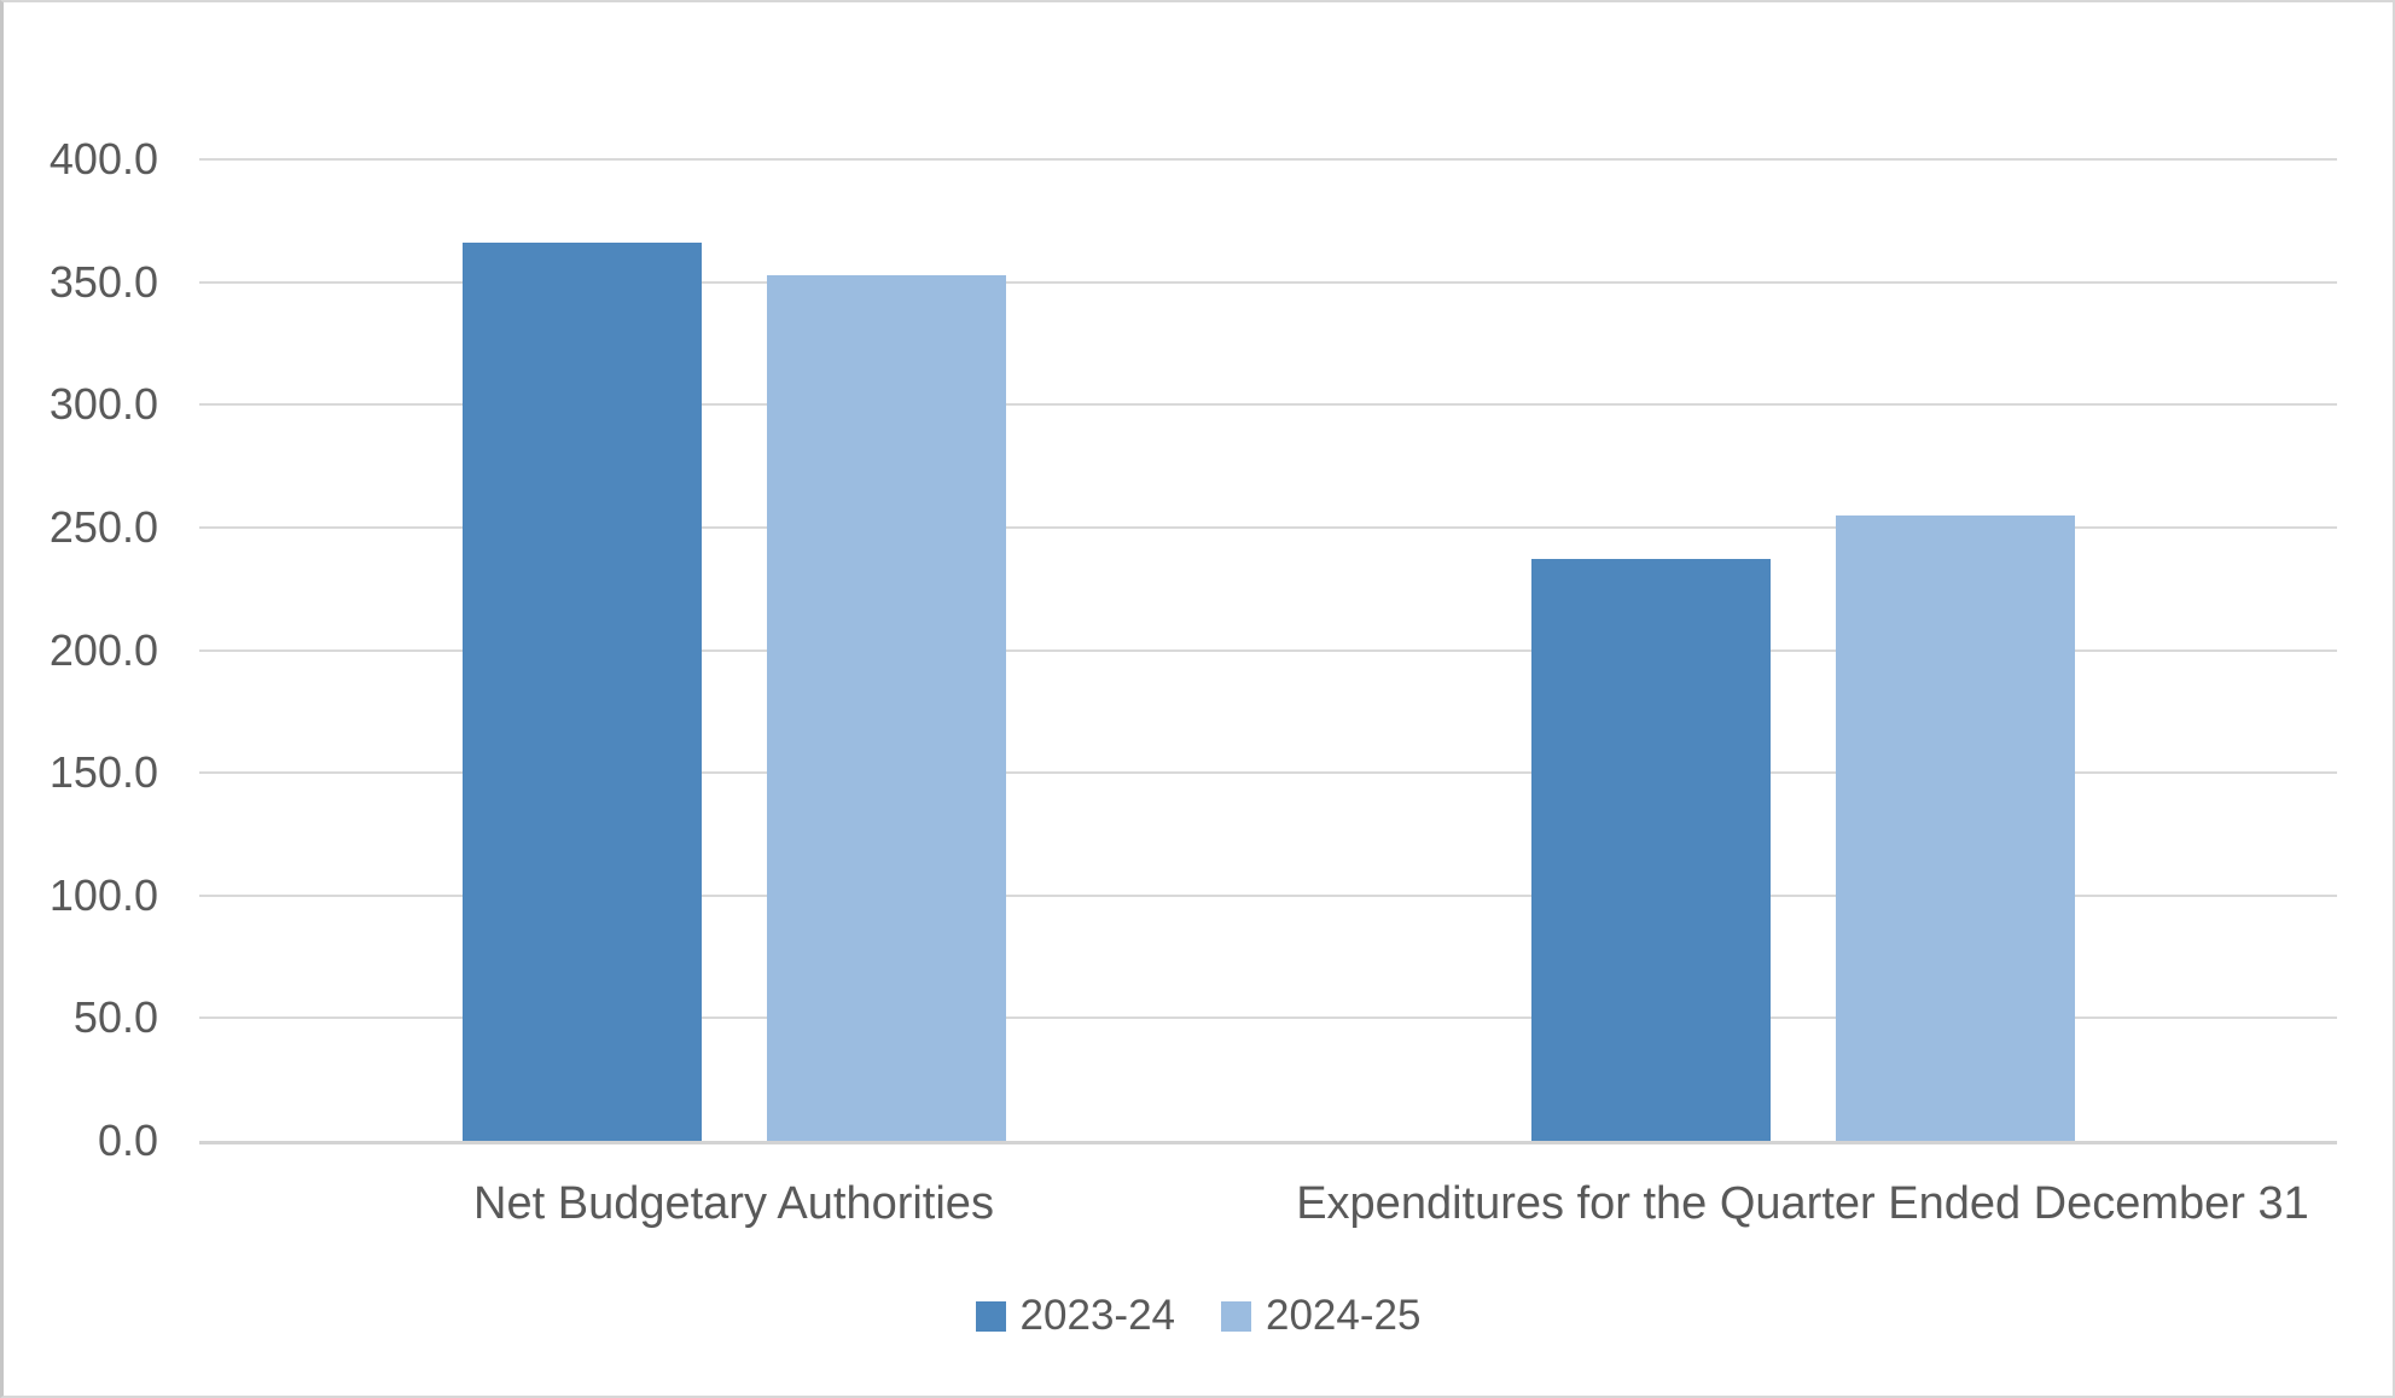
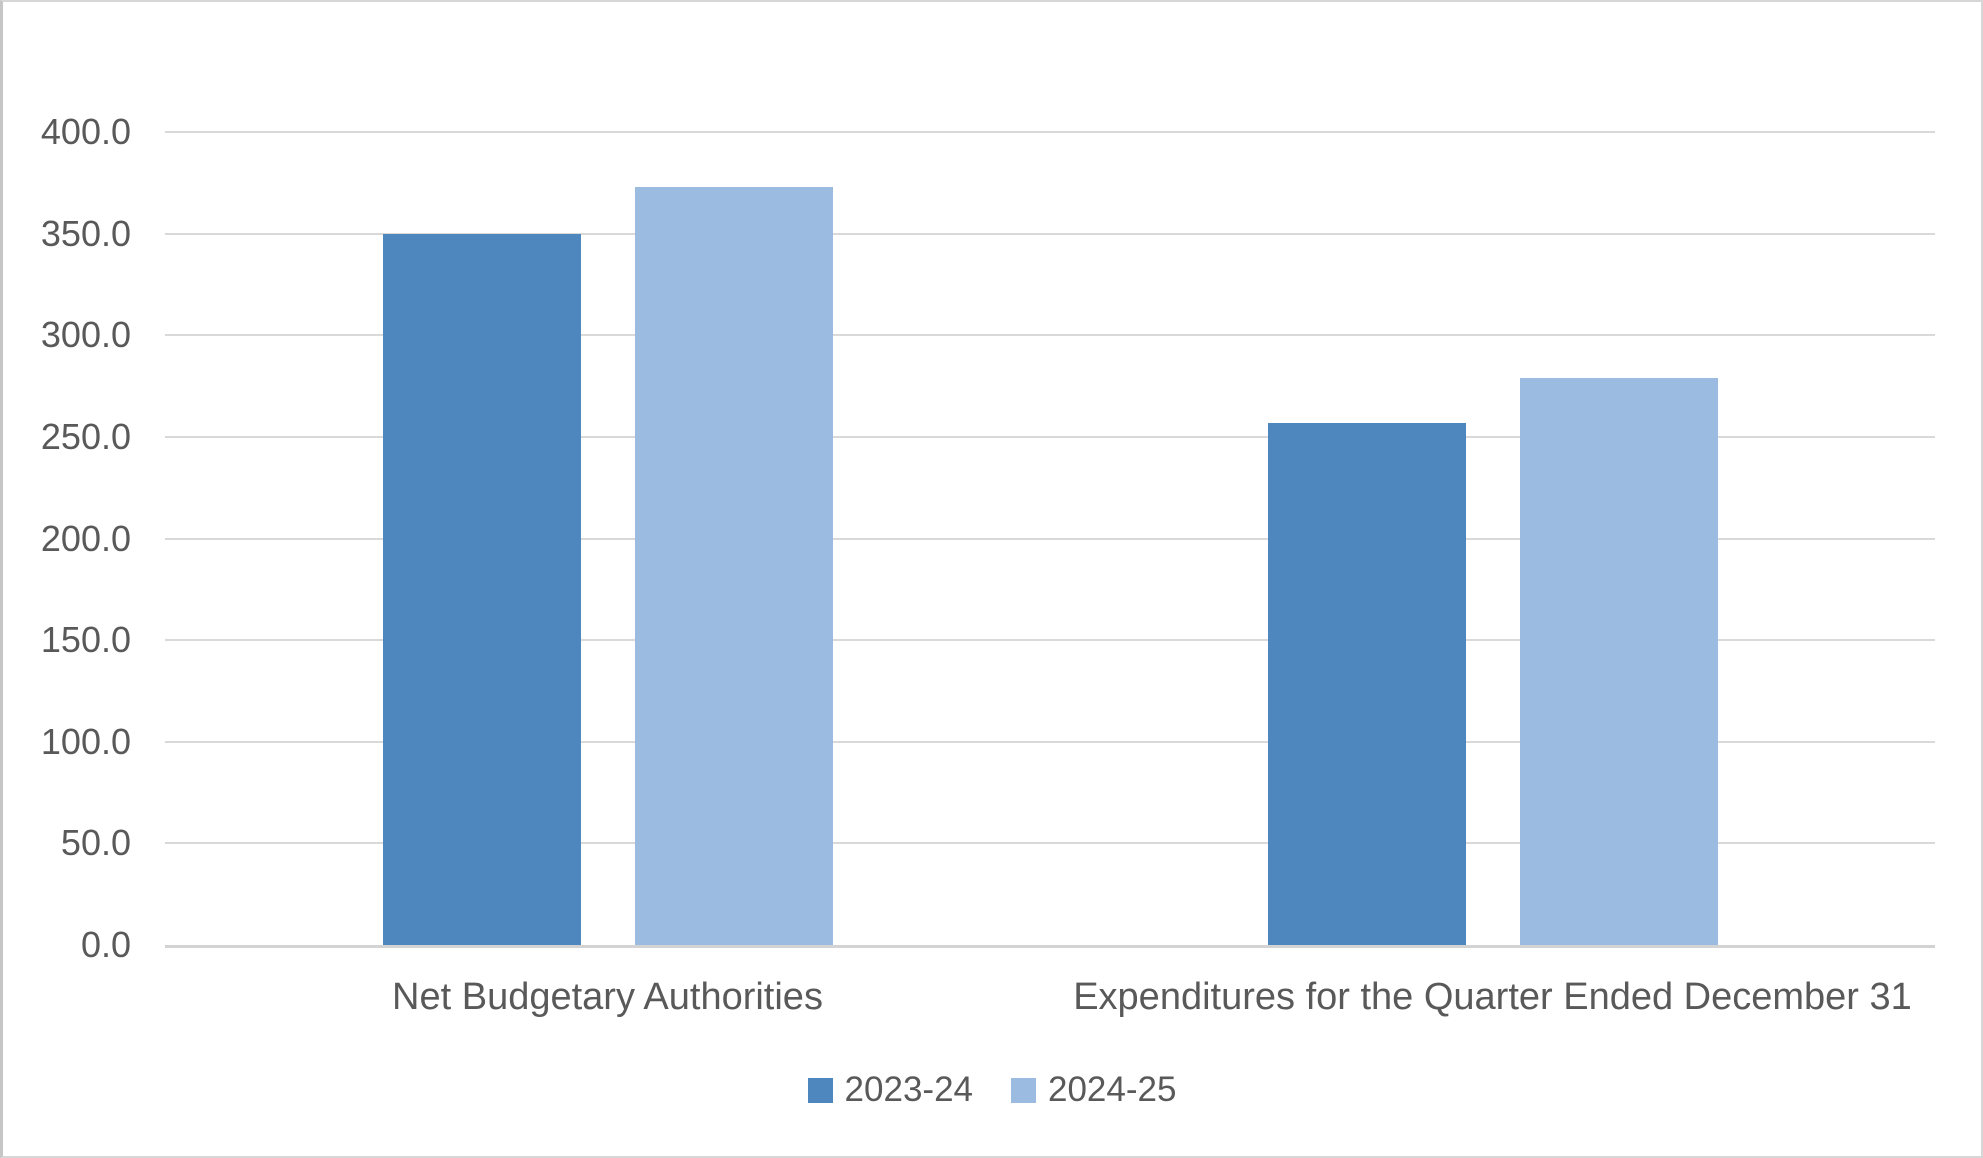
2023-24/Net Budgetary Authorities: 366 -> 350
2024-25/Net Budgetary Authorities: 353 -> 373
2023-24/Expenditures for the Quarter Ended December 31: 237 -> 257
2024-25/Expenditures for the Quarter Ended December 31: 255 -> 279
